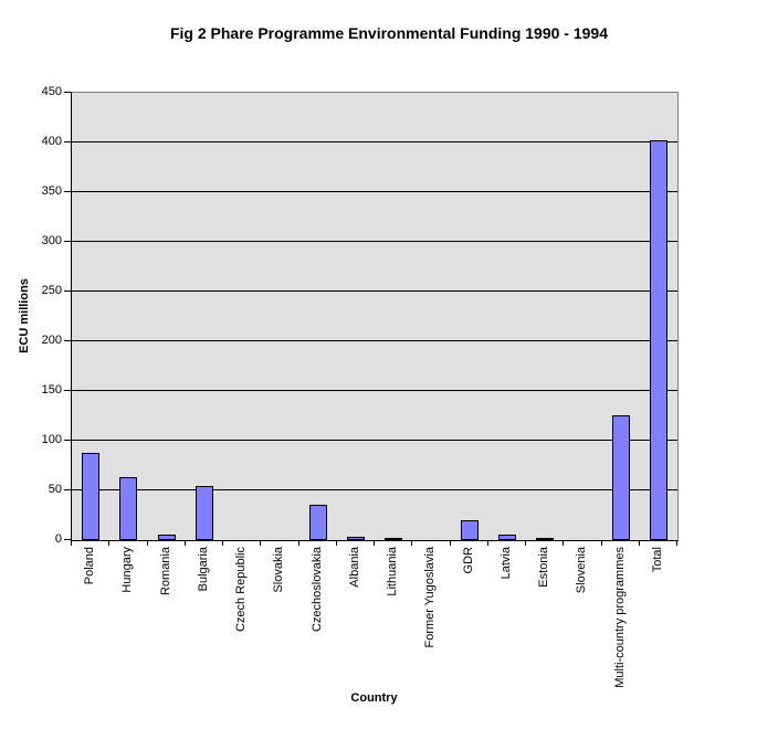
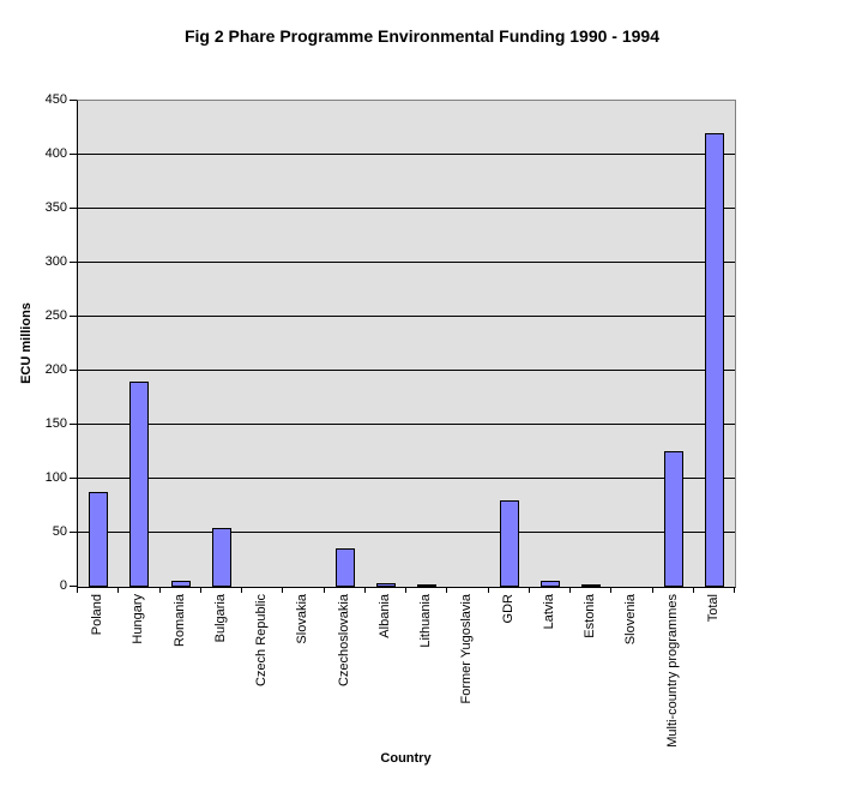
Hungary: 60 -> 190
GDR: 20 -> 80
Total: 400 -> 420
